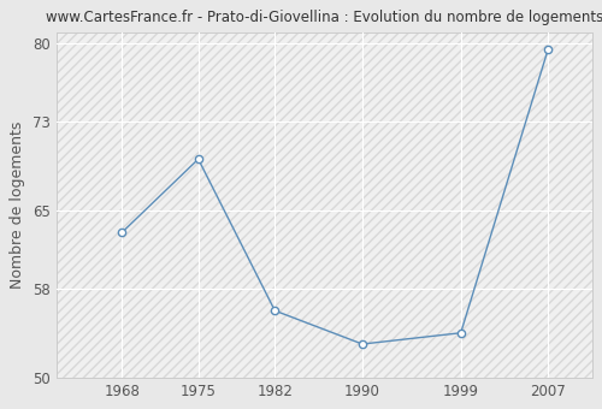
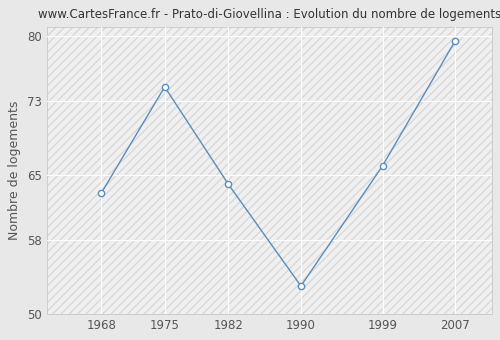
1975: 69.6 -> 74.5
1982: 56.0 -> 64.0
1999: 54.0 -> 66.0
